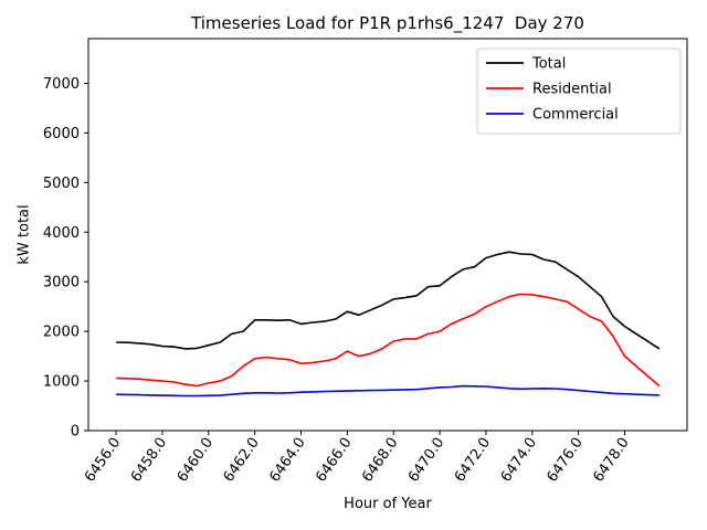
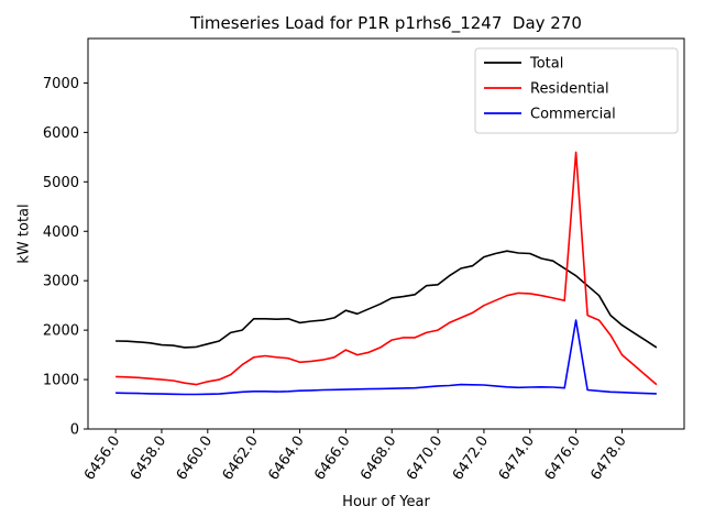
Residential/6476.0: 2400 -> 5600
Commercial/6476.0: 800 -> 2200
